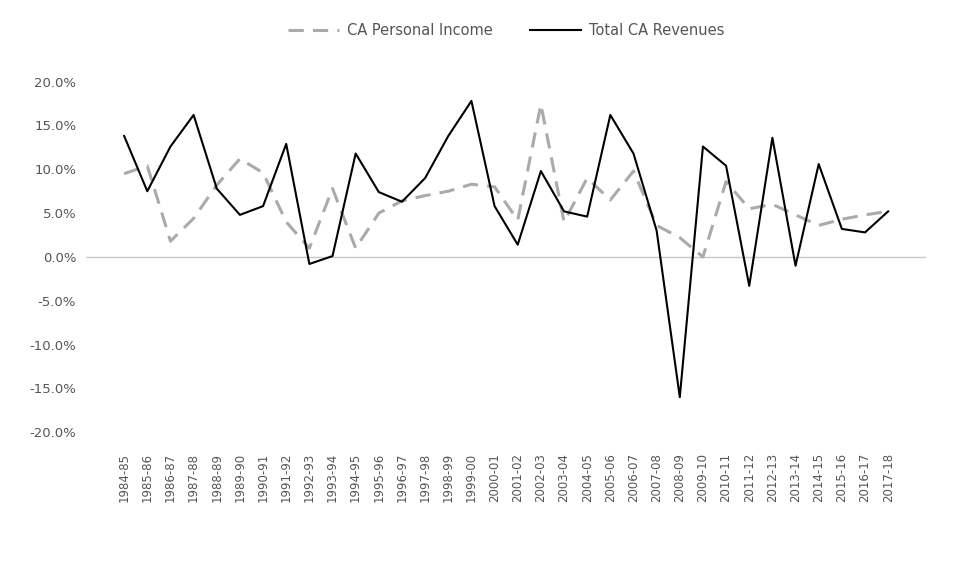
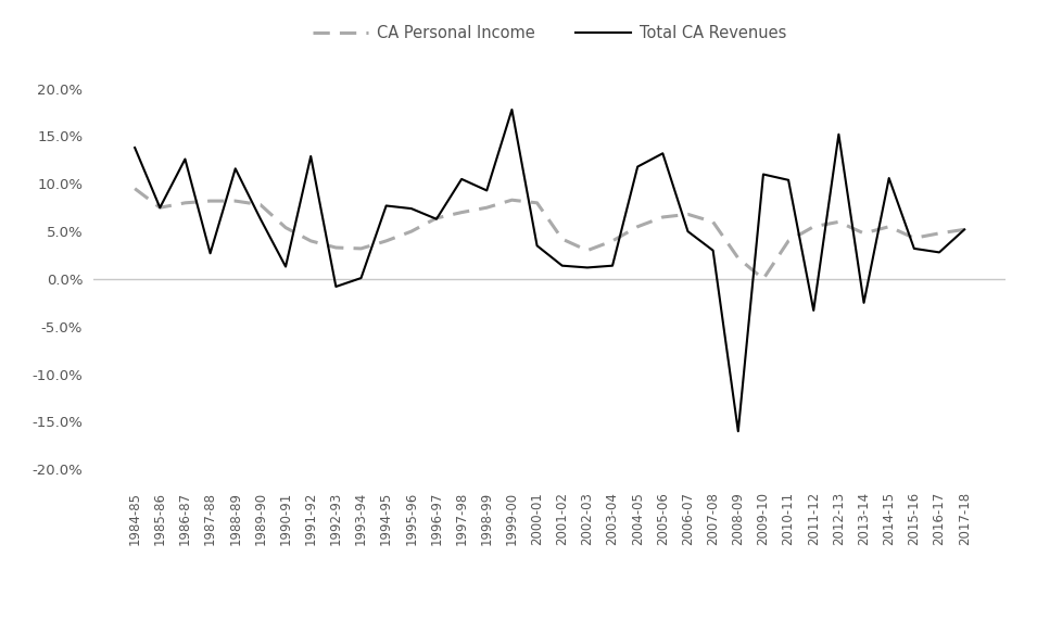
CA Personal Income/1985-86: 10.4% -> 7.5%
CA Personal Income/1986-87: 1.8% -> 8.0%
Total CA Revenues/1987-88: 16.2% -> 2.7%
CA Personal Income/1987-88: 4.4% -> 8.2%
Total CA Revenues/1988-89: 7.8% -> 11.6%
Total CA Revenues/1989-90: 4.8% -> 6.3%
CA Personal Income/1989-90: 11.2% -> 7.8%
Total CA Revenues/1990-91: 5.8% -> 1.3%
CA Personal Income/1990-91: 9.6% -> 5.4%
CA Personal Income/1992-93: 1.0% -> 3.3%
CA Personal Income/1993-94: 7.8% -> 3.2%
Total CA Revenues/1994-95: 11.8% -> 7.7%
CA Personal Income/1994-95: 1.0% -> 4.0%
Total CA Revenues/1997-98: 9.0% -> 10.5%
Total CA Revenues/1998-99: 13.8% -> 9.3%
Total CA Revenues/2000-01: 5.8% -> 3.5%
Total CA Revenues/2002-03: 9.8% -> 1.2%
CA Personal Income/2002-03: 17.4% -> 3.0%
Total CA Revenues/2003-04: 5.2% -> 1.4%
Total CA Revenues/2004-05: 4.6% -> 11.8%
CA Personal Income/2004-05: 9.0% -> 5.5%
Total CA Revenues/2005-06: 16.2% -> 13.2%
Total CA Revenues/2006-07: 11.8% -> 5.0%
CA Personal Income/2006-07: 9.8% -> 6.8%
CA Personal Income/2007-08: 3.6% -> 6.0%
Total CA Revenues/2009-10: 12.6% -> 11.0%
CA Personal Income/2010-11: 8.6% -> 4.0%
Total CA Revenues/2012-13: 13.6% -> 15.2%
Total CA Revenues/2013-14: -1.0% -> -2.5%
CA Personal Income/2014-15: 3.6% -> 5.5%
